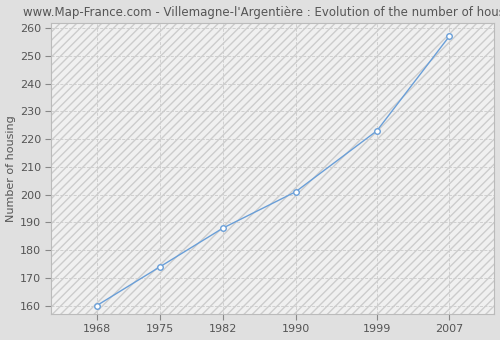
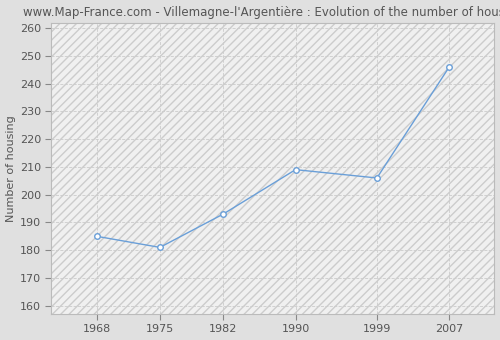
1968: 160 -> 185
1975: 174 -> 181
1982: 188 -> 193
1990: 201 -> 209
1999: 223 -> 206
2007: 257 -> 246
